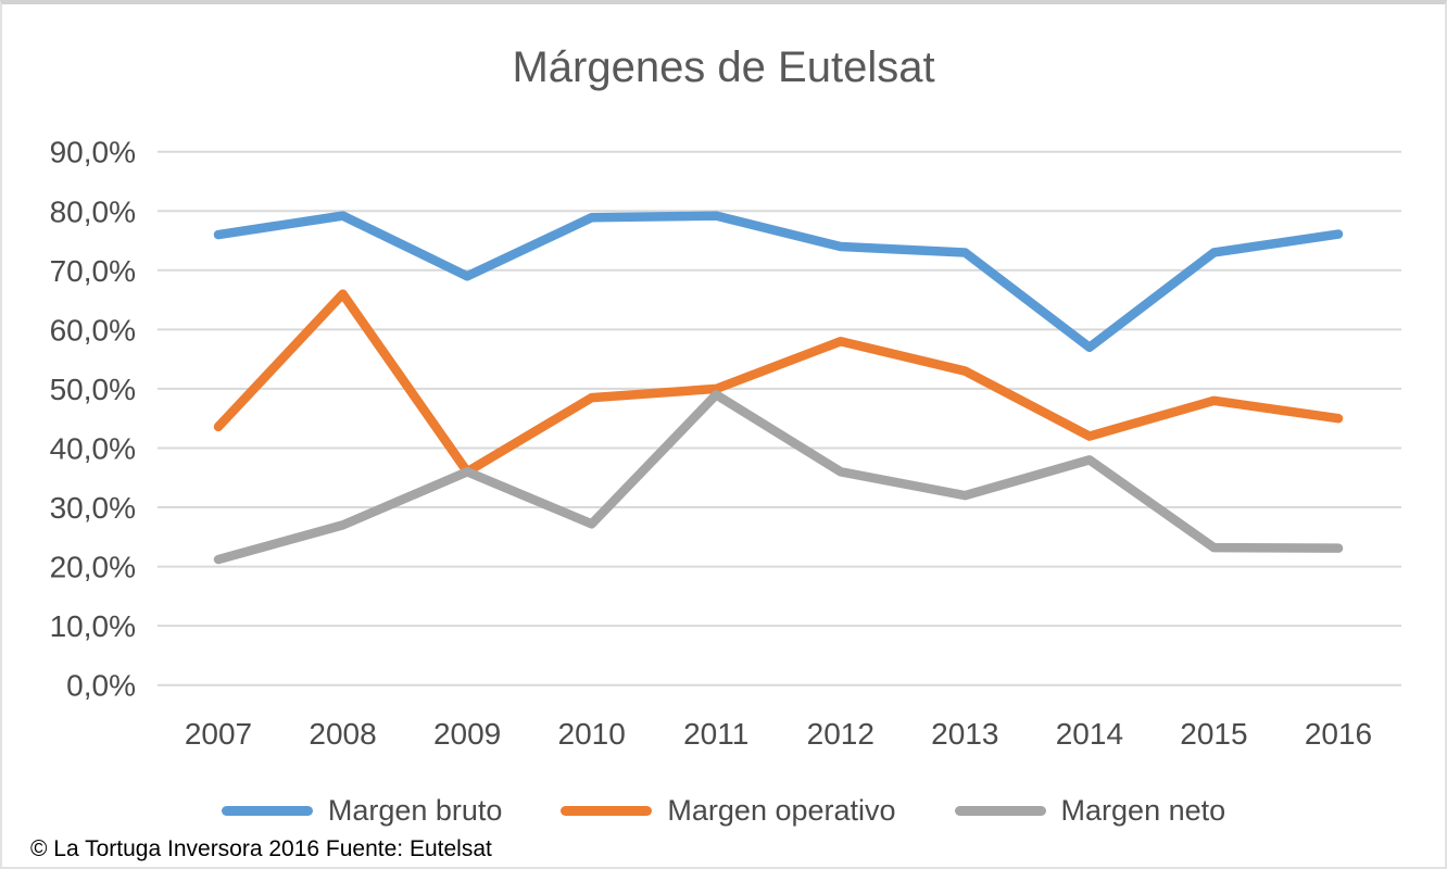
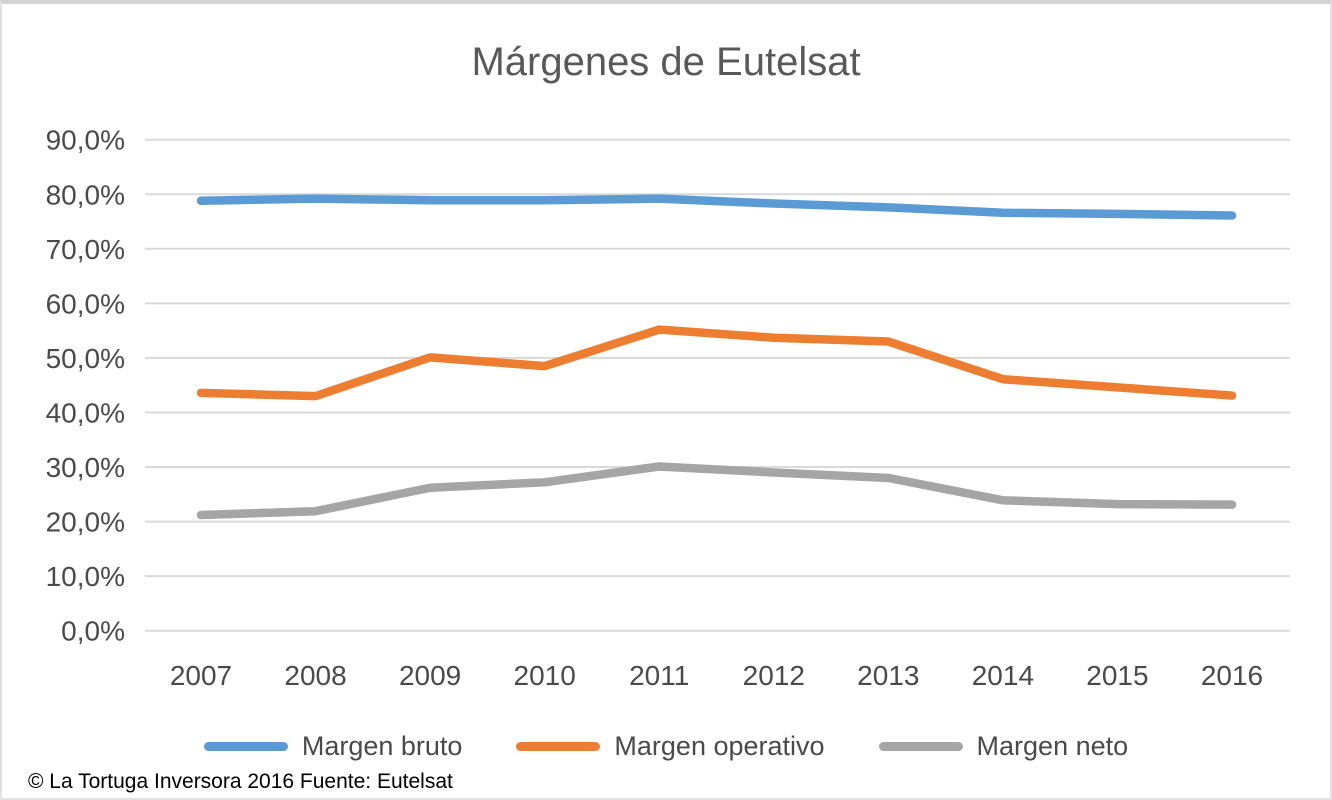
Margen bruto/2007: 76% -> 79%
Margen operativo/2008: 66% -> 43%
Margen neto/2008: 27% -> 22%
Margen bruto/2009: 69% -> 79%
Margen operativo/2009: 36% -> 50%
Margen neto/2009: 36% -> 26%
Margen operativo/2011: 50% -> 55%
Margen neto/2011: 49% -> 30%
Margen bruto/2012: 74% -> 78%
Margen operativo/2012: 58% -> 54%
Margen neto/2012: 36% -> 29%
Margen bruto/2013: 73% -> 78%
Margen neto/2013: 32% -> 28%
Margen bruto/2014: 57% -> 77%
Margen operativo/2014: 42% -> 46%
Margen neto/2014: 38% -> 24%
Margen bruto/2015: 73% -> 76%
Margen operativo/2015: 48% -> 45%
Margen operativo/2016: 45% -> 43%
